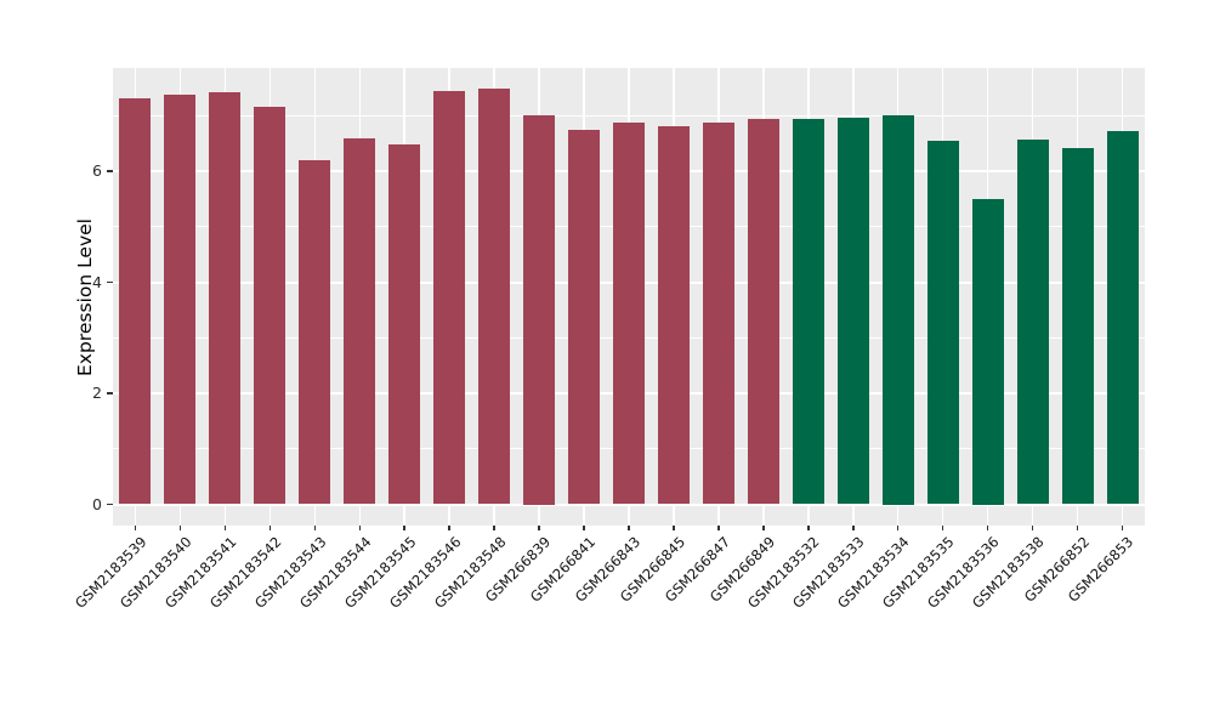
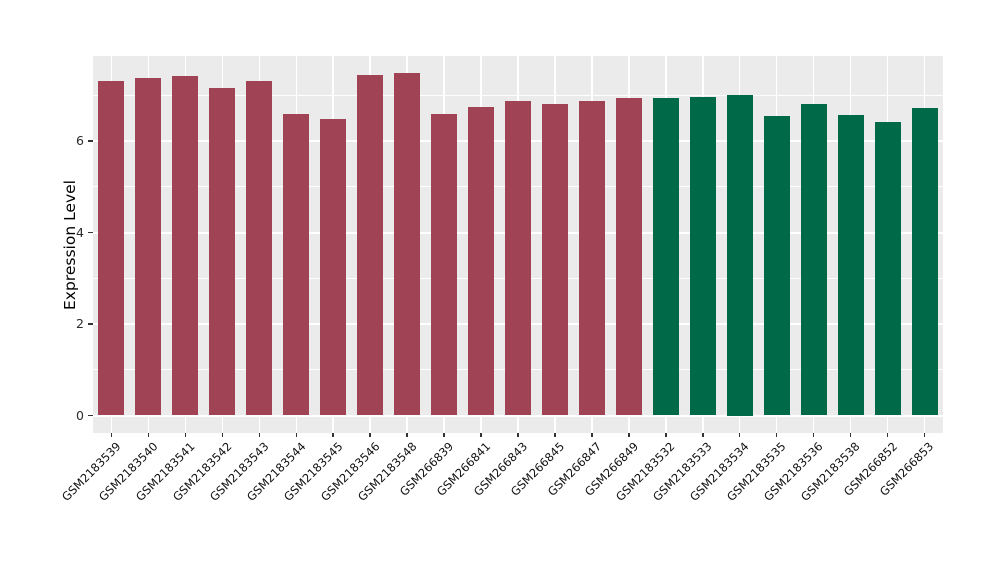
GSM2183543: 6.2 -> 7.3
GSM266839: 7.0 -> 6.6
GSM2183536: 5.5 -> 6.8
